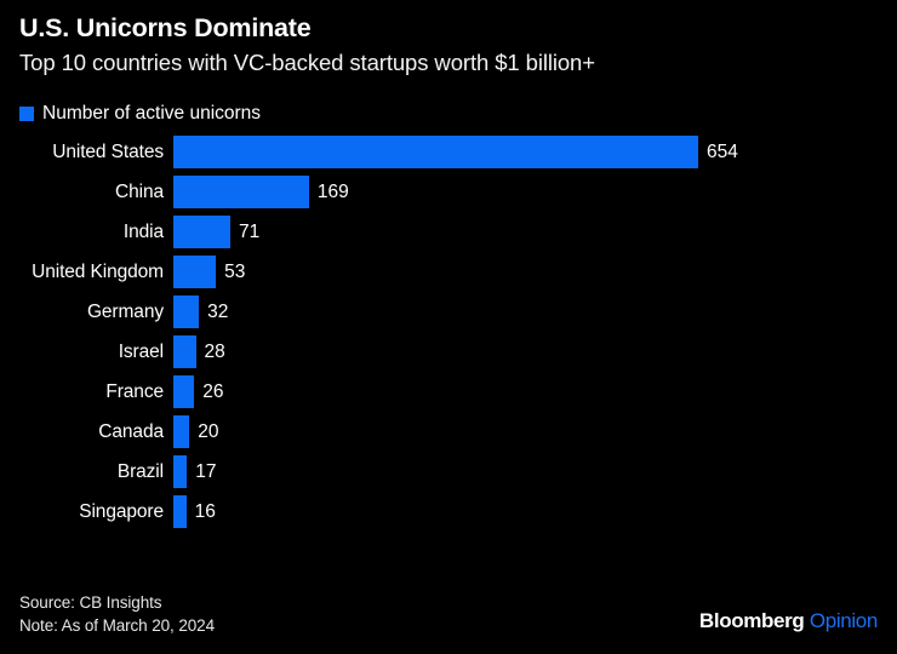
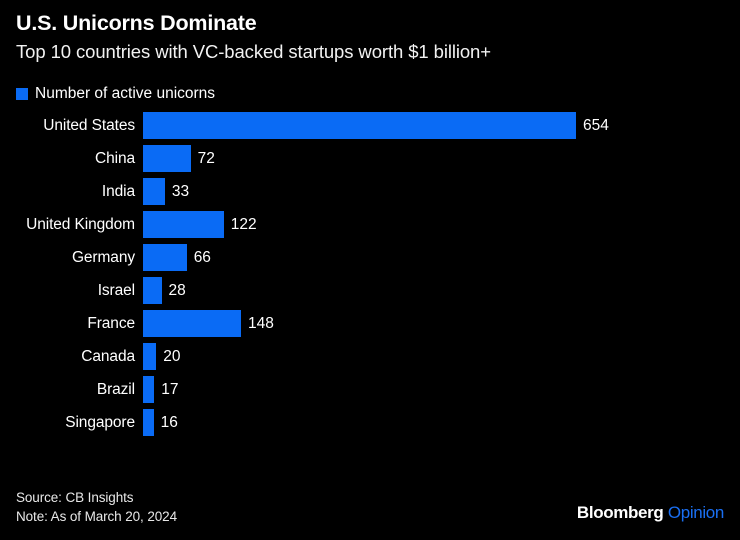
China: 169 -> 72
India: 71 -> 33
United Kingdom: 53 -> 122
Germany: 32 -> 66
France: 26 -> 148
